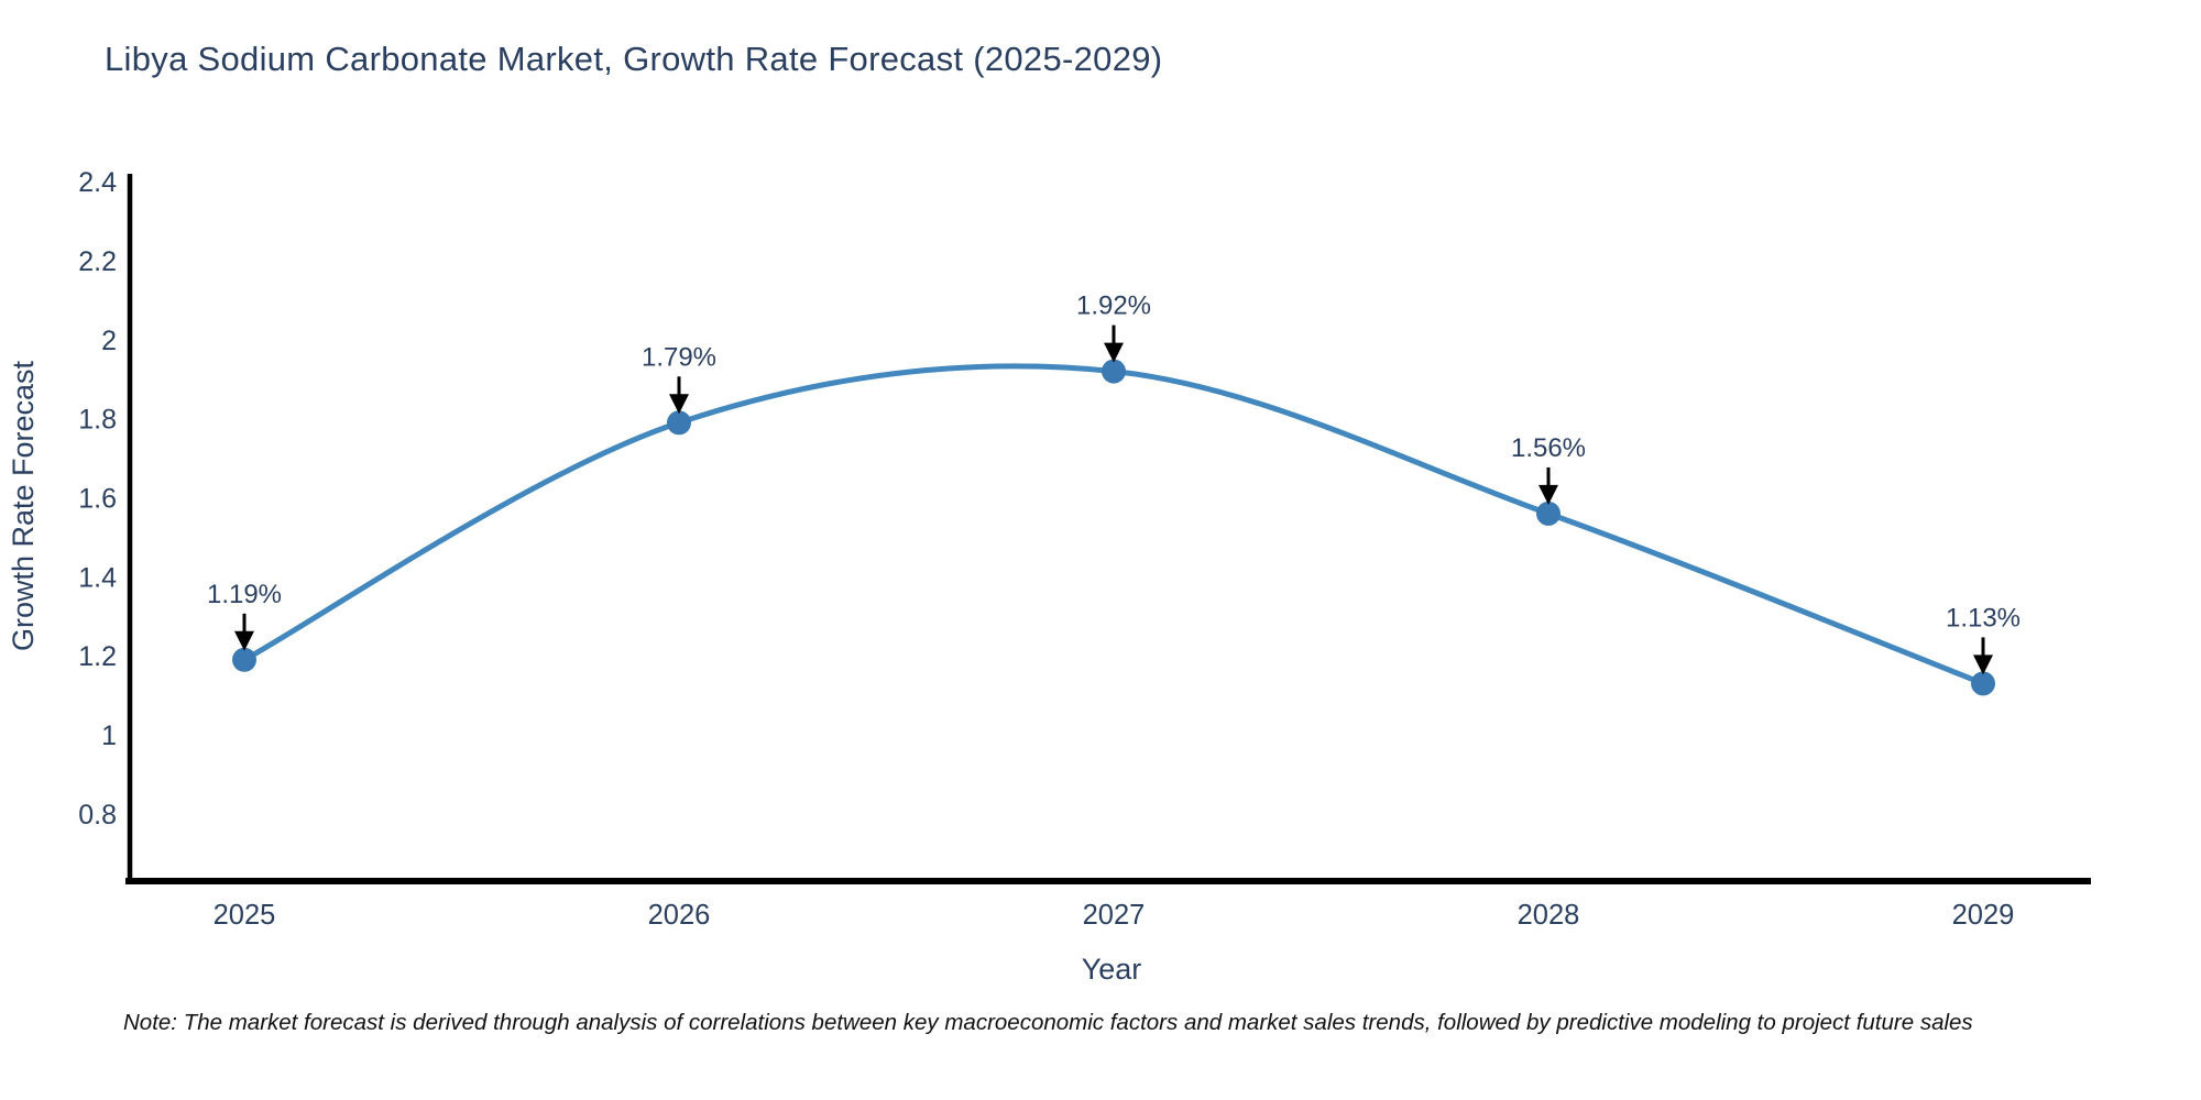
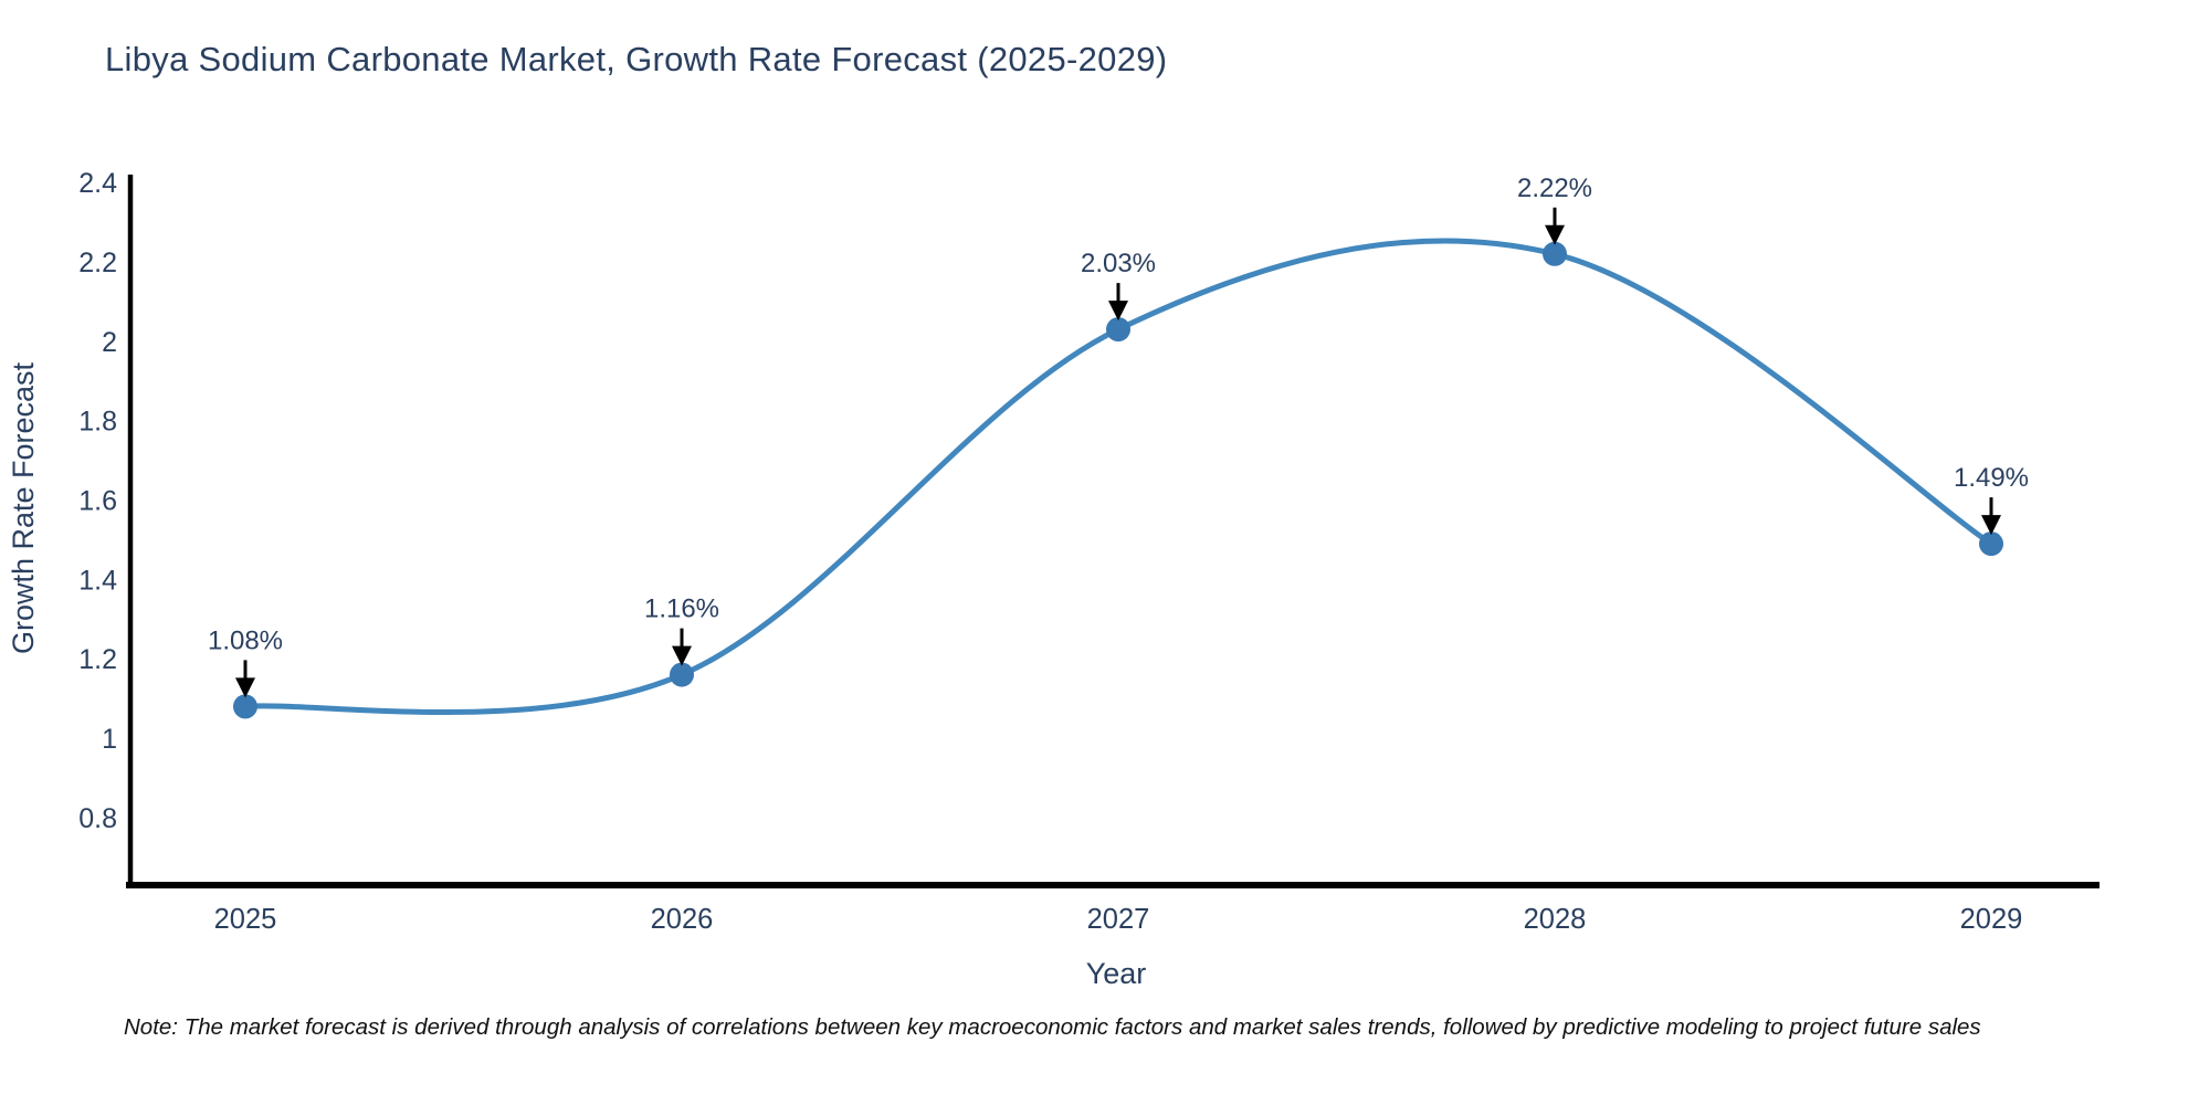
2025: 1.19% -> 1.08%
2026: 1.79% -> 1.16%
2027: 1.92% -> 2.03%
2028: 1.56% -> 2.22%
2029: 1.13% -> 1.49%
